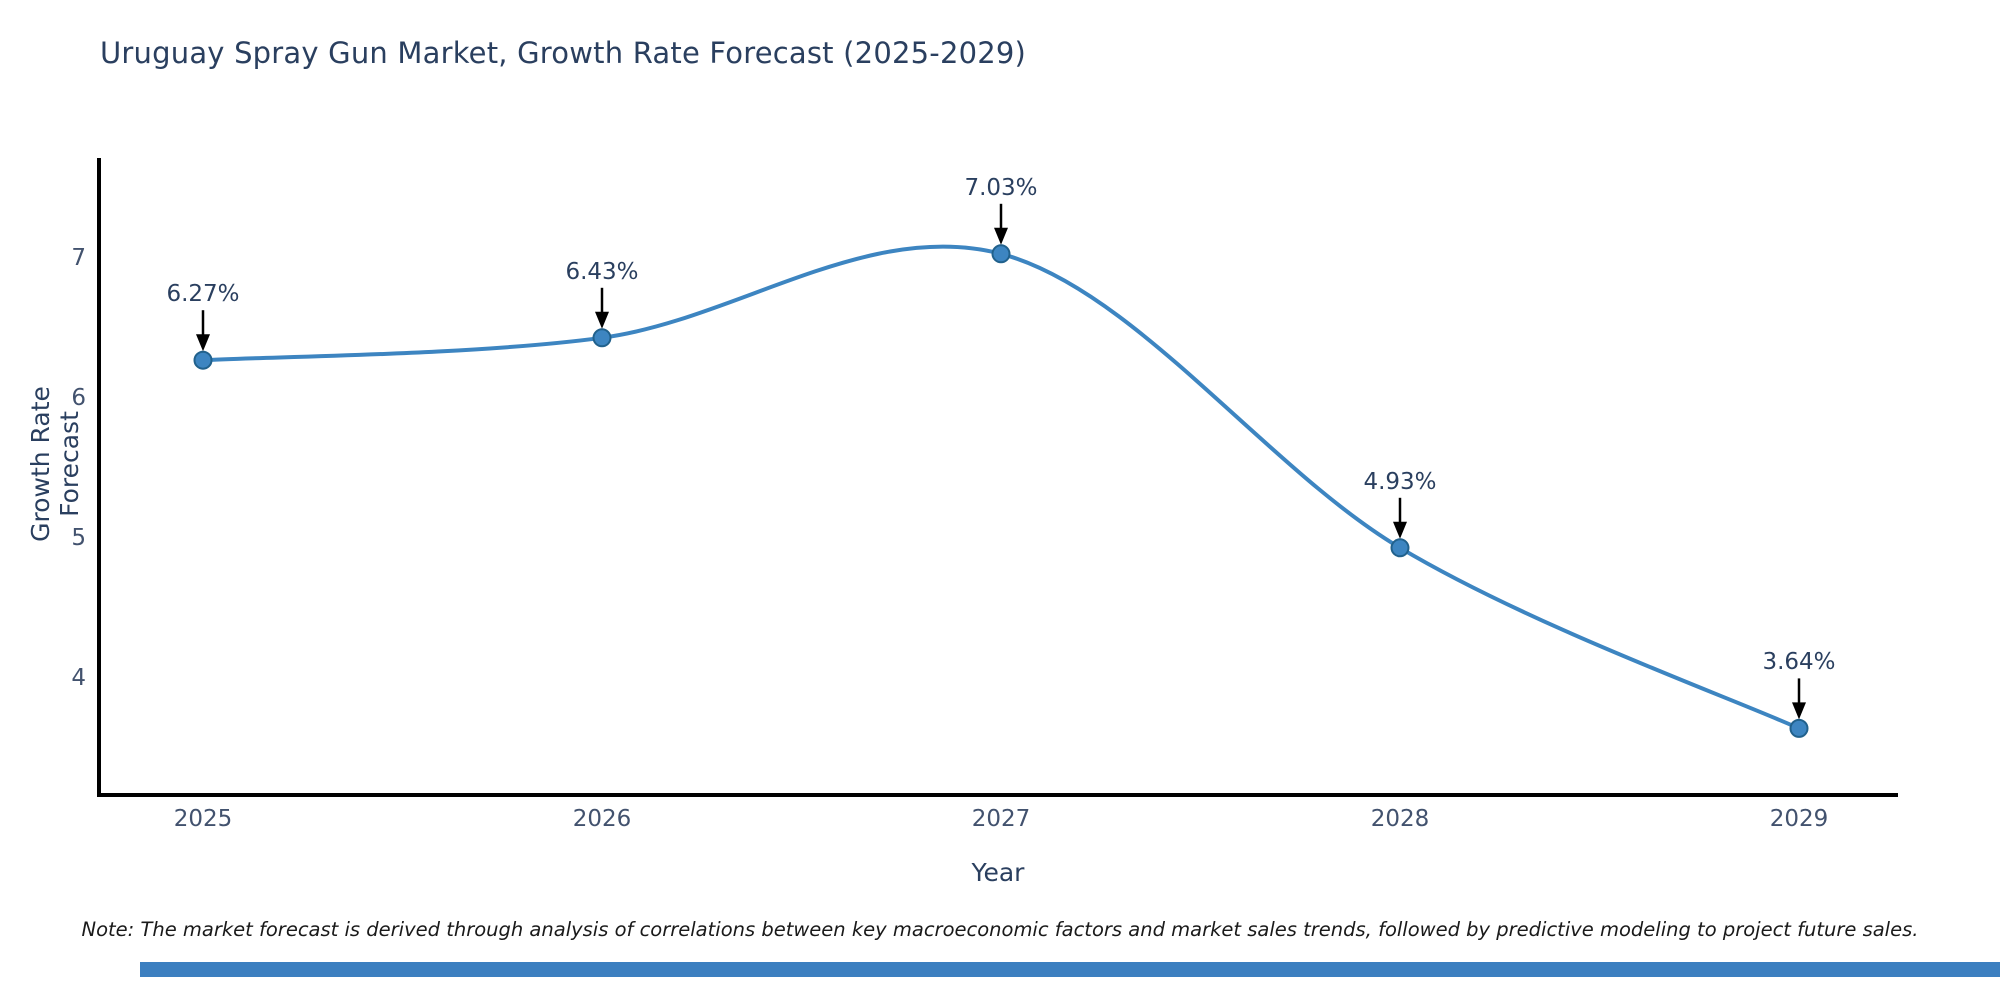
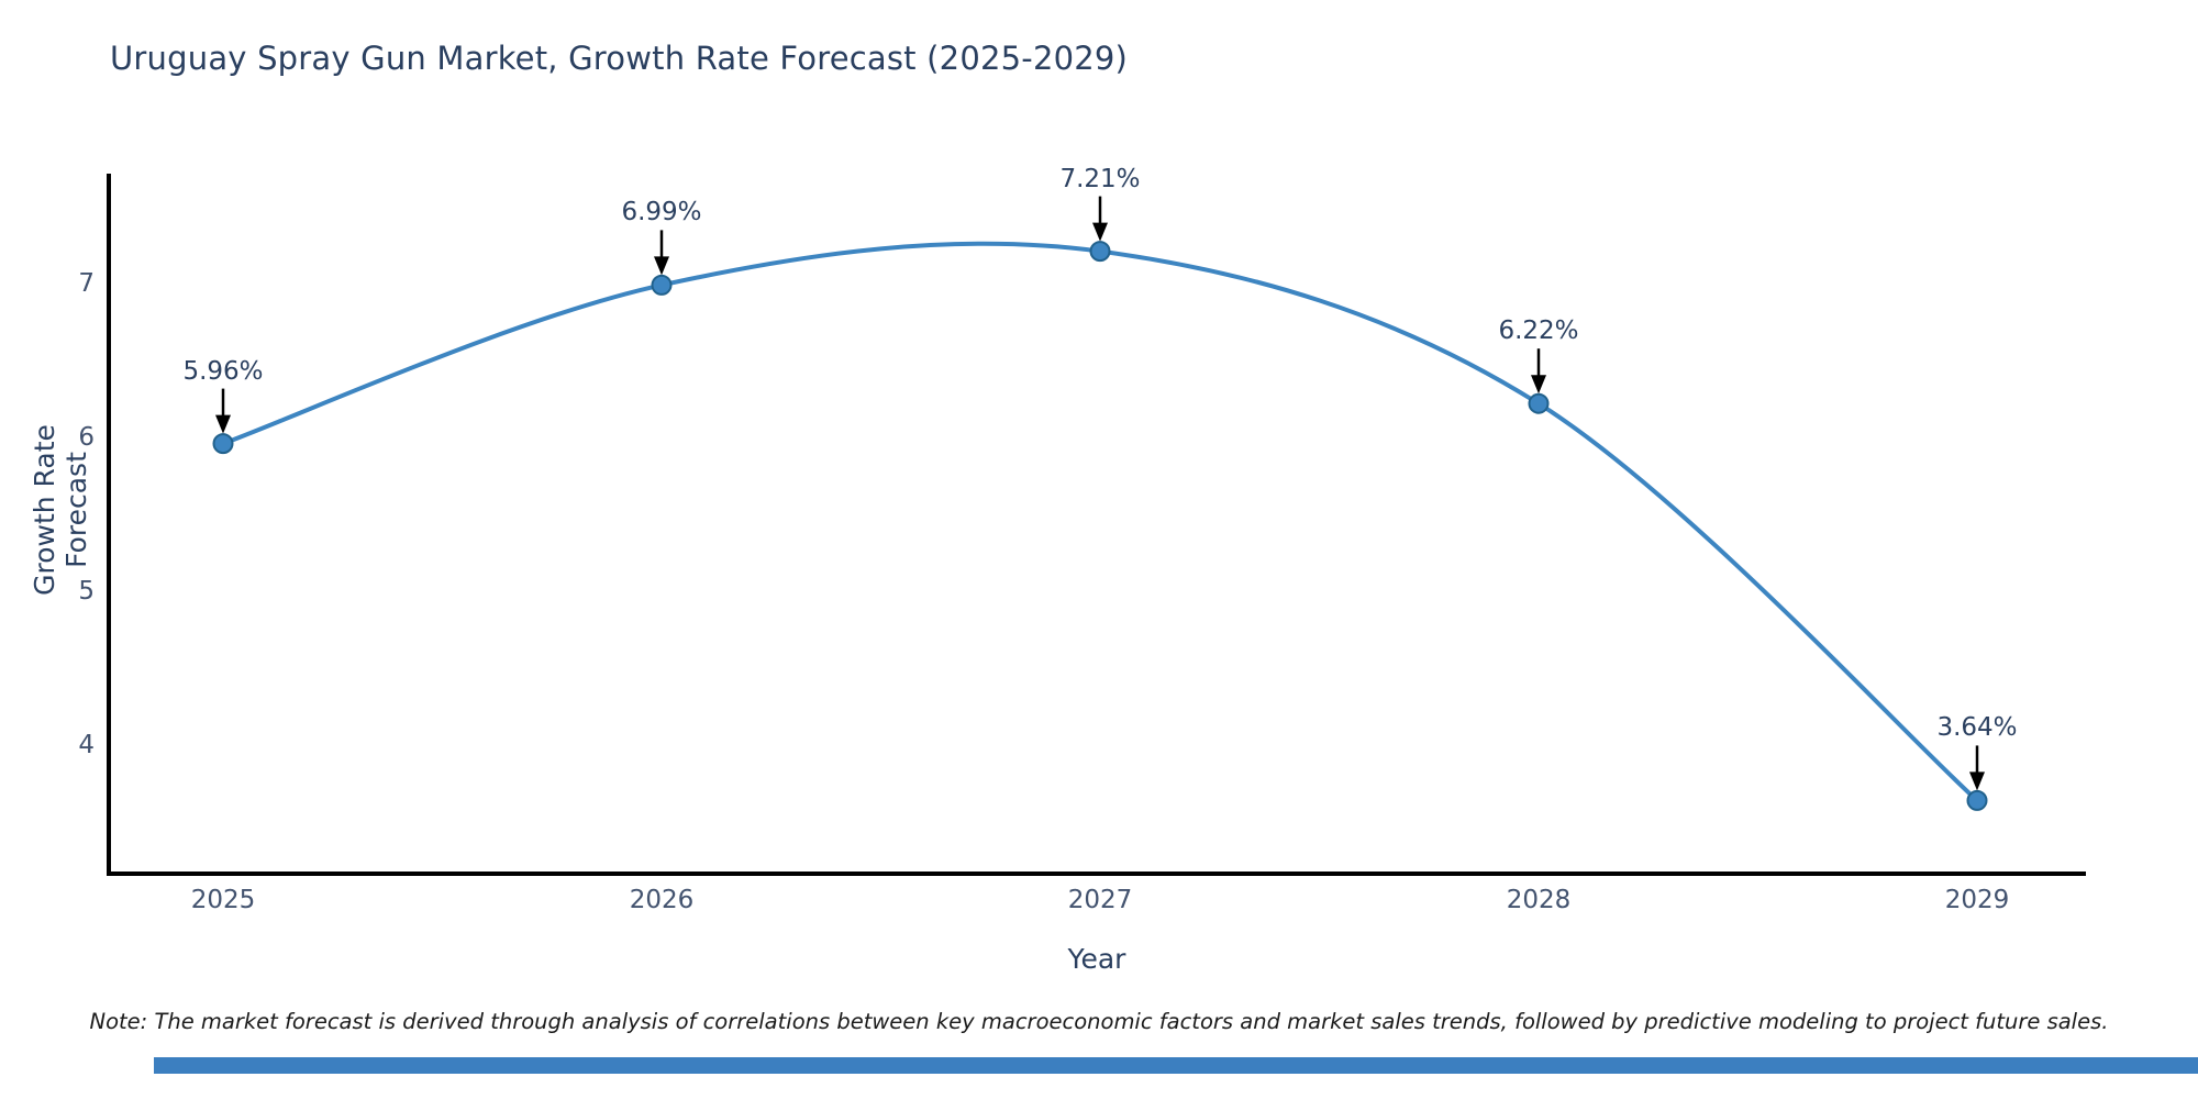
2025: 6.27% -> 5.96%
2026: 6.43% -> 6.99%
2027: 7.03% -> 7.21%
2028: 4.93% -> 6.22%
